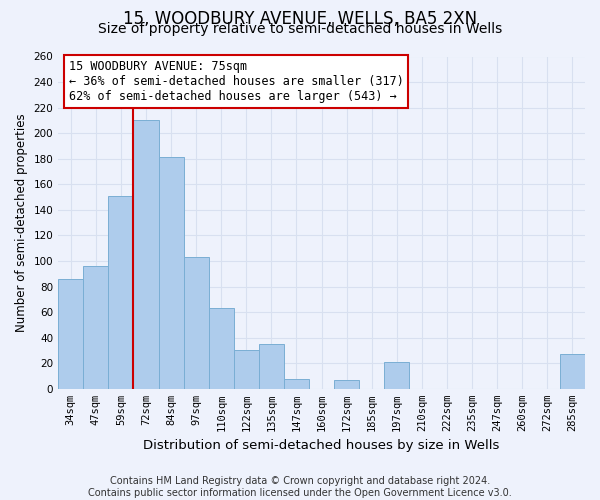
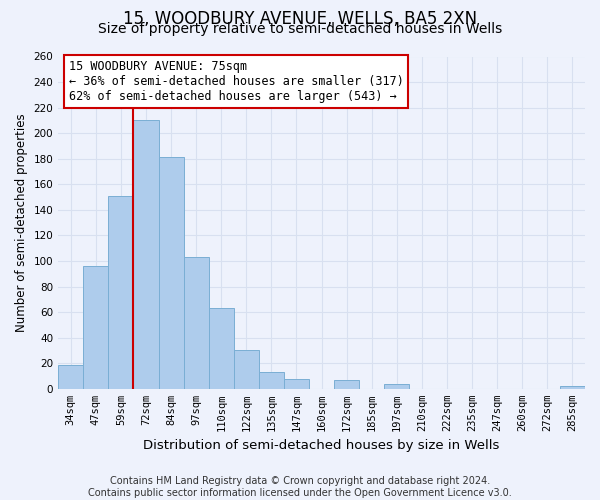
34sqm: 86 -> 19
135sqm: 35 -> 13
197sqm: 21 -> 4
285sqm: 27 -> 2
